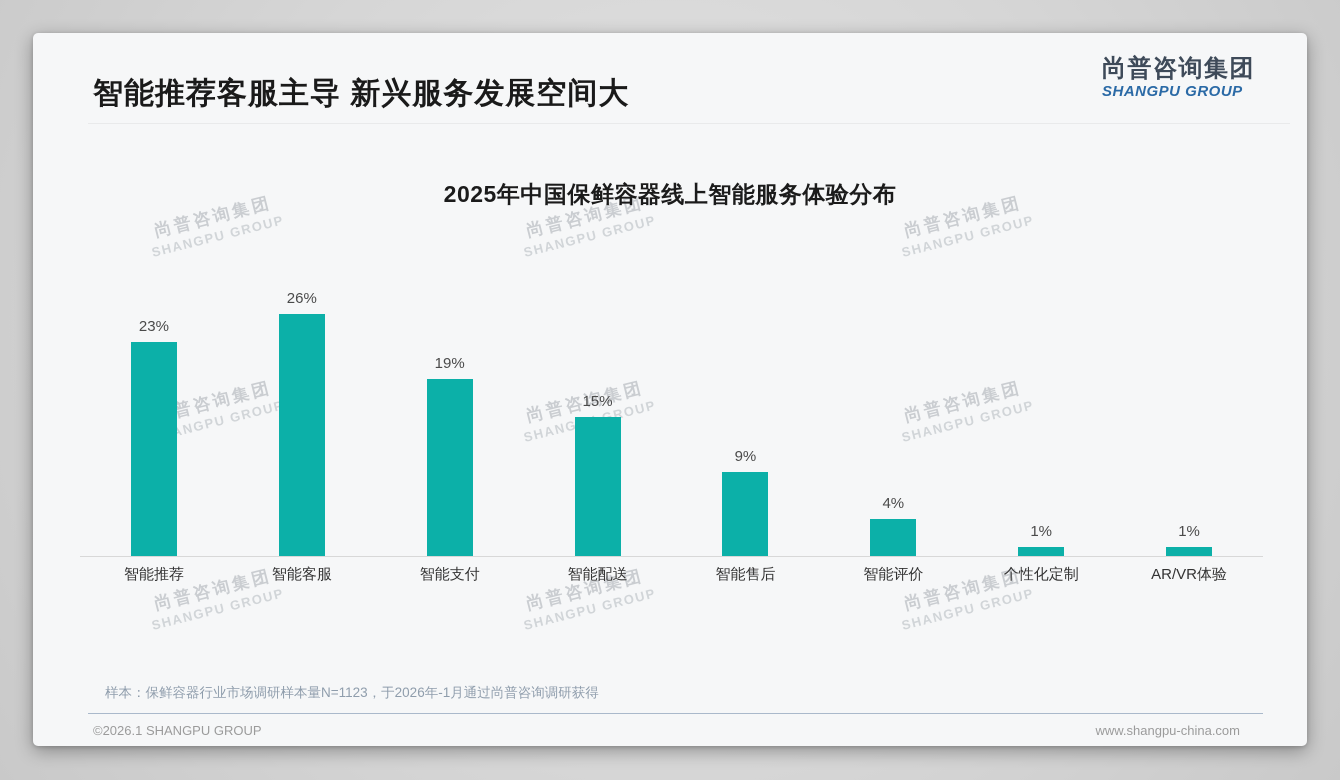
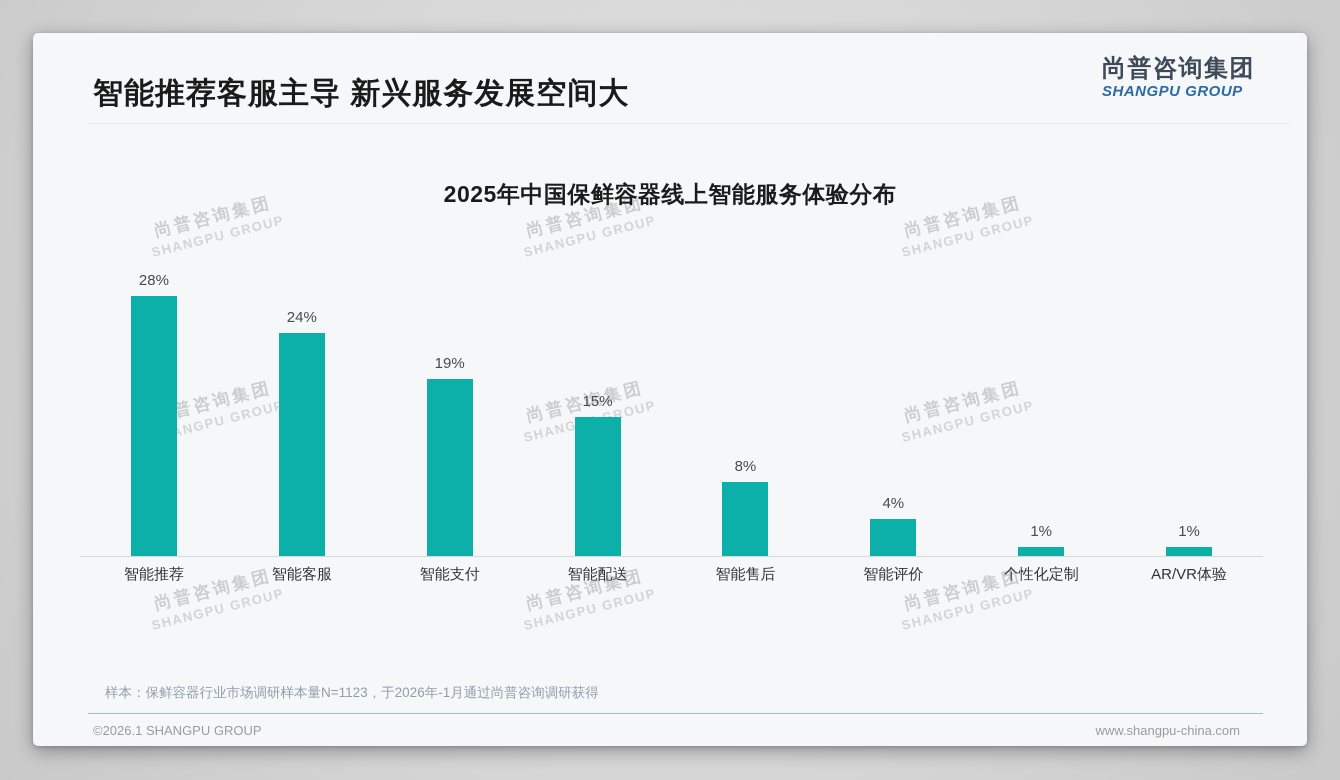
智能推荐: 23% -> 28%
智能客服: 26% -> 24%
智能售后: 9% -> 8%
